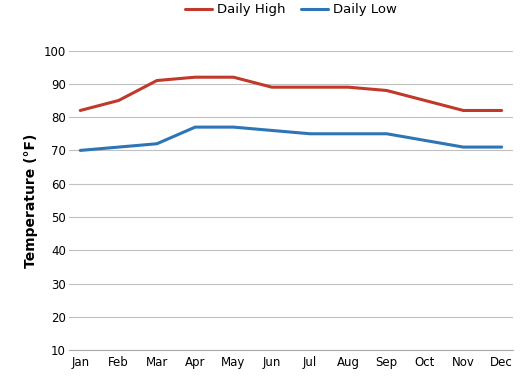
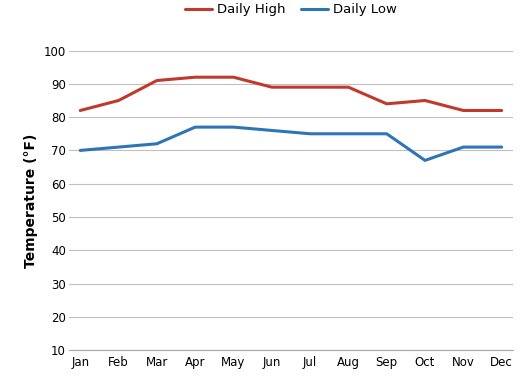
Daily High/Sep: 88 -> 84
Daily Low/Oct: 73 -> 67
